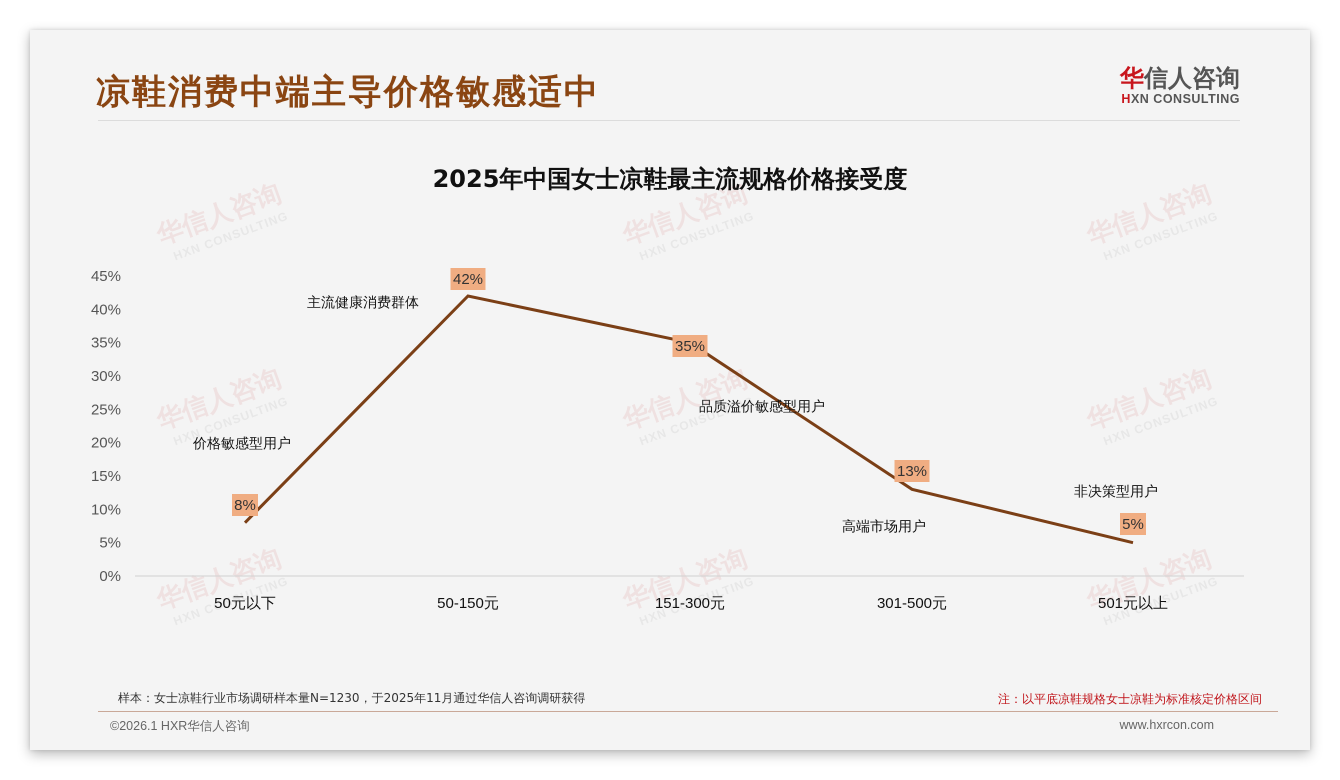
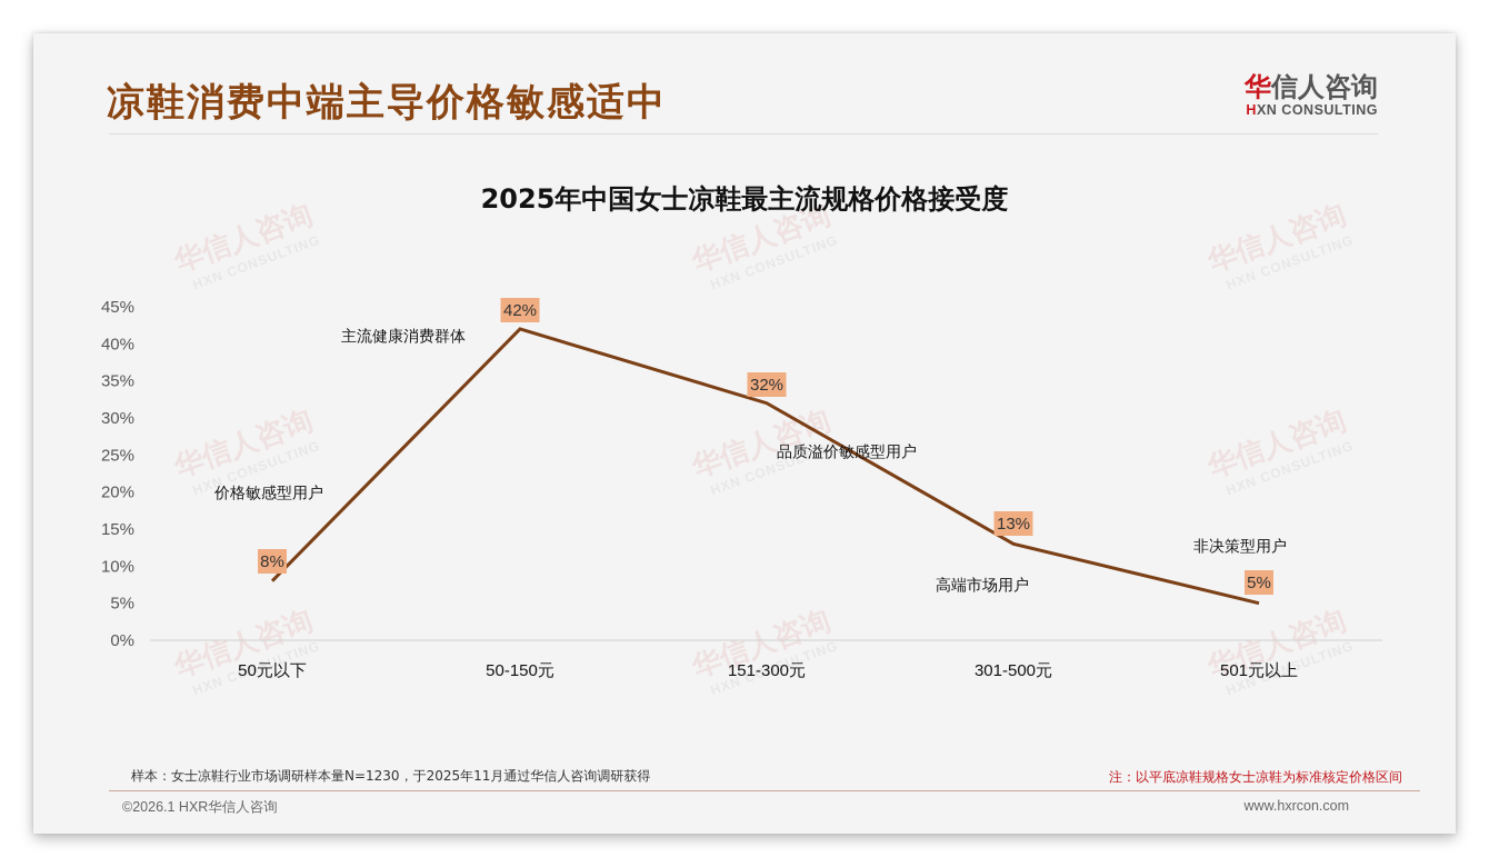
151-300元: 35% -> 32%
